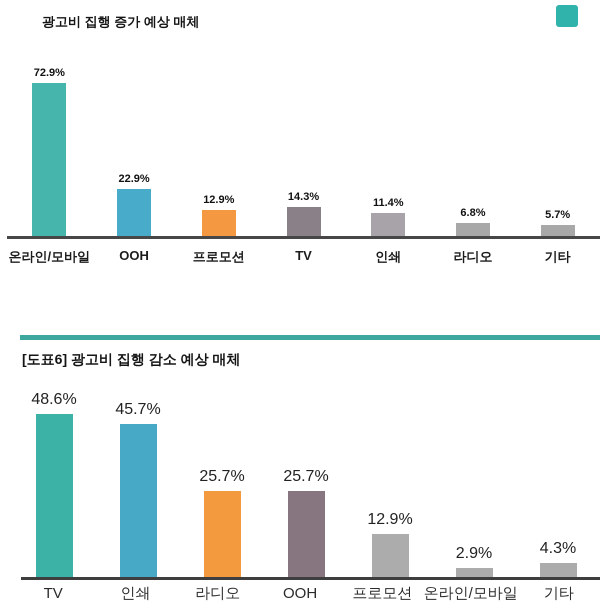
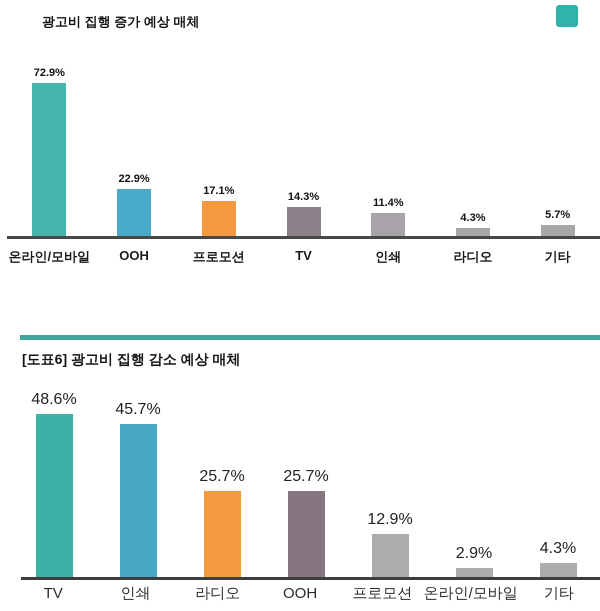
광고비 집행 증가 예상 매체/프로모션: 12.9% -> 17.1%
광고비 집행 증가 예상 매체/라디오: 6.8% -> 4.3%
